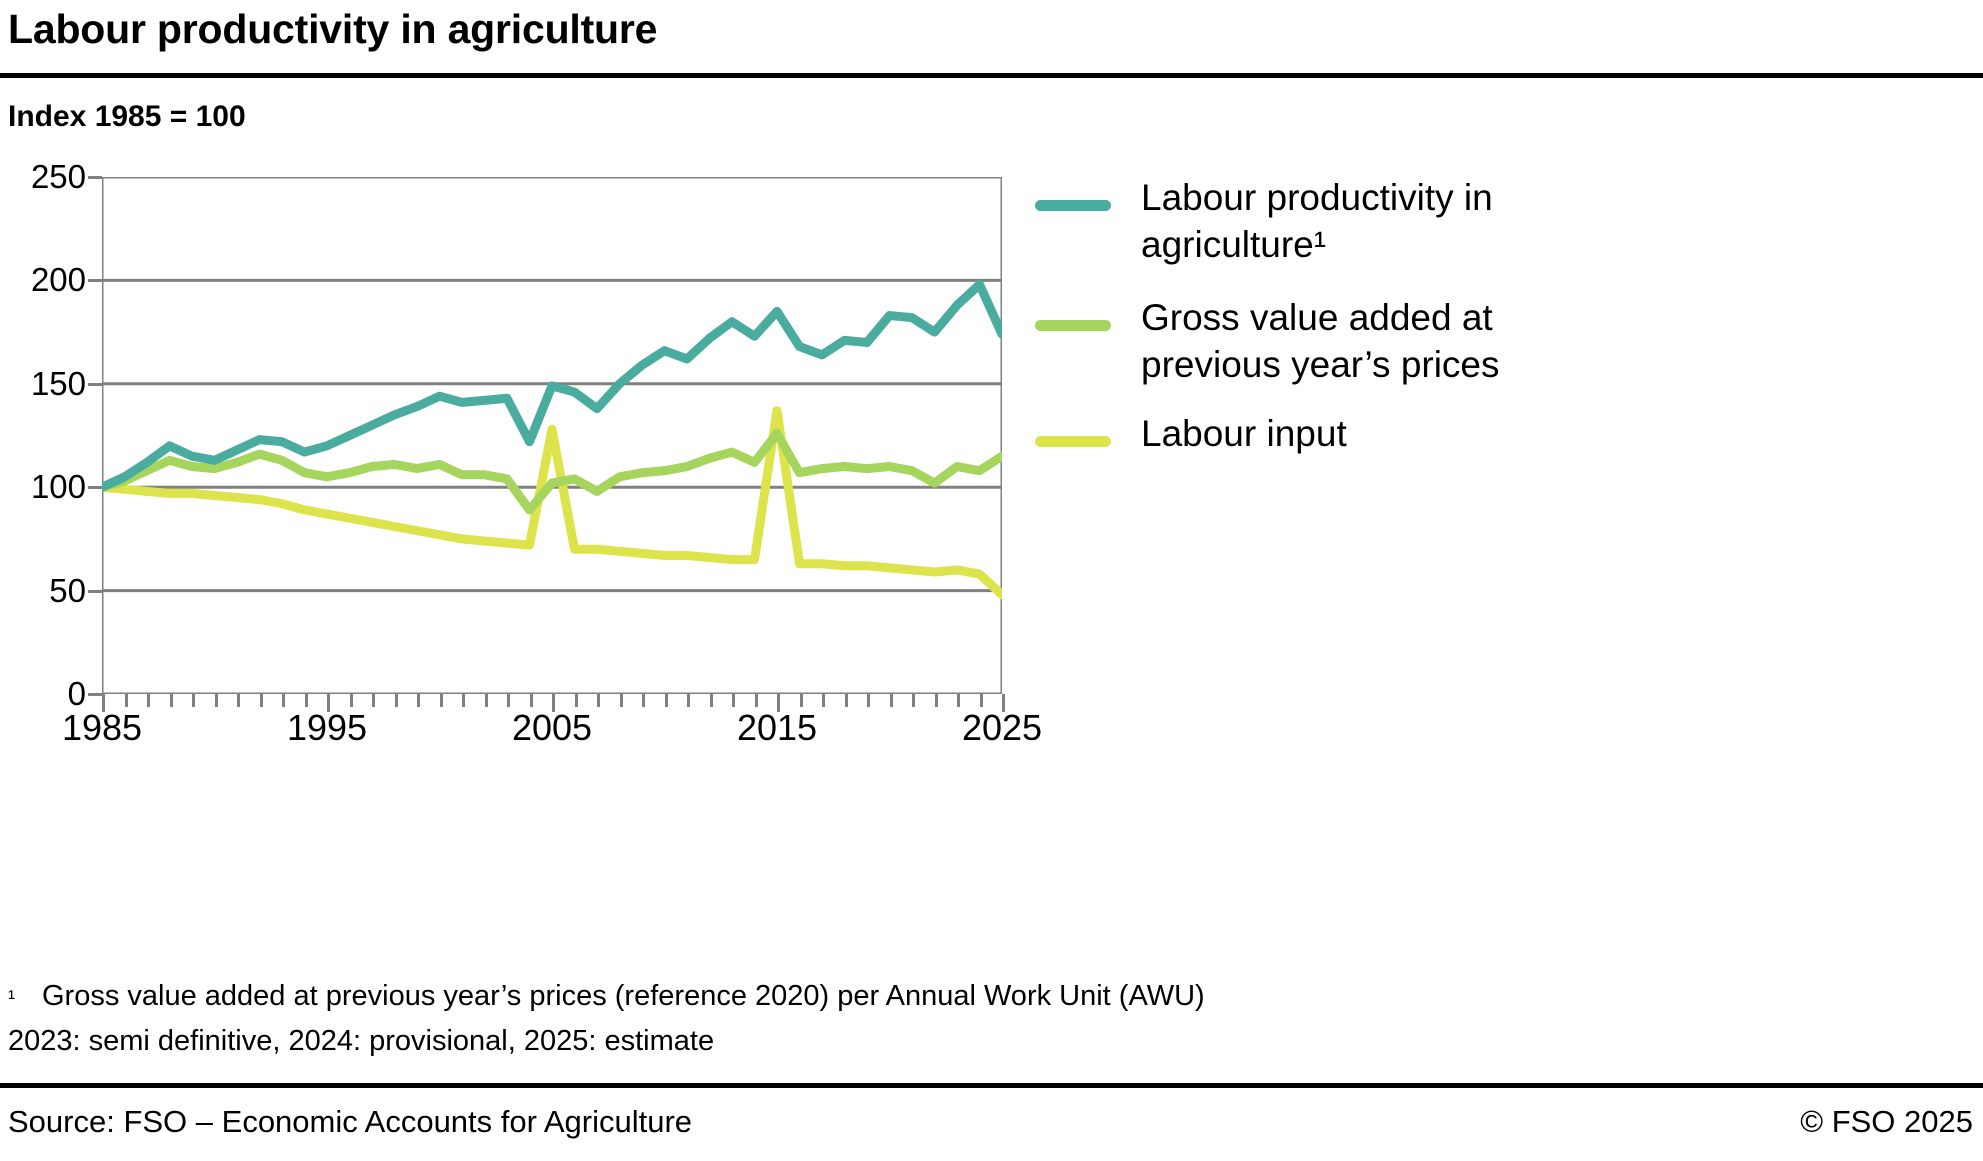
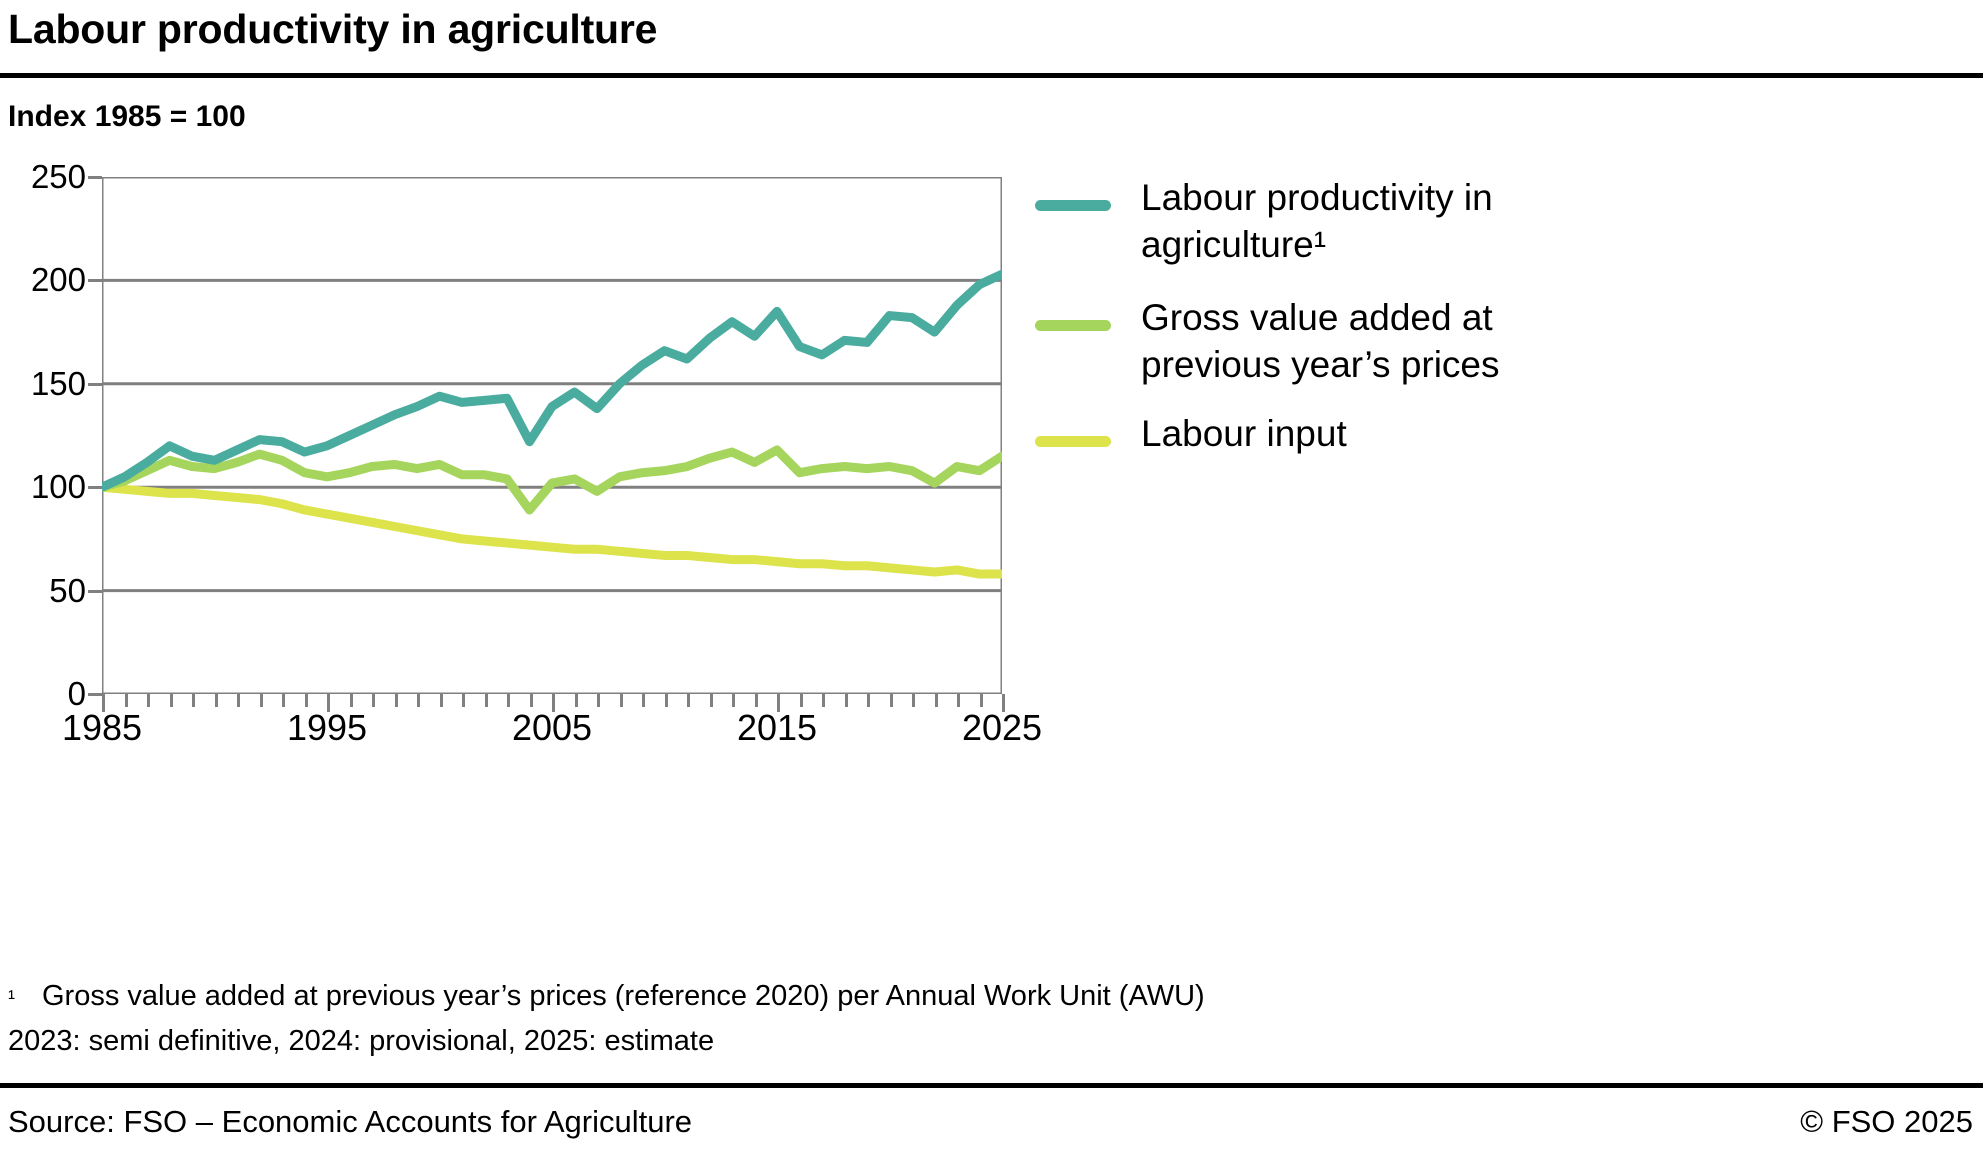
Labour productivity in agriculture¹/2005: 149 -> 139
Labour input/2005: 128 -> 71
Gross value added at previous year’s prices/2015: 126 -> 118
Labour input/2015: 137 -> 64
Labour productivity in agriculture¹/2025: 174 -> 203
Labour input/2025: 48 -> 58
